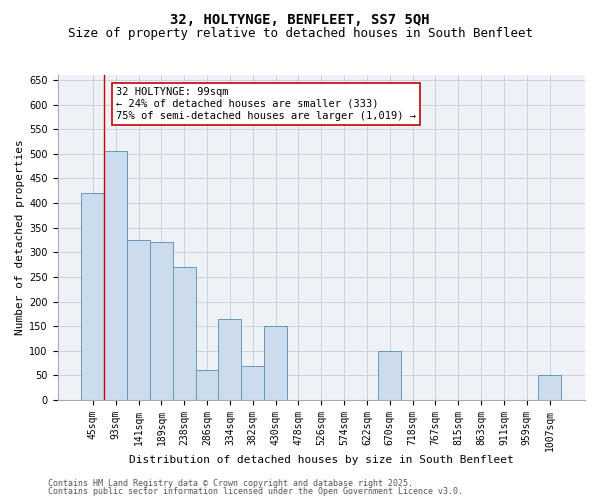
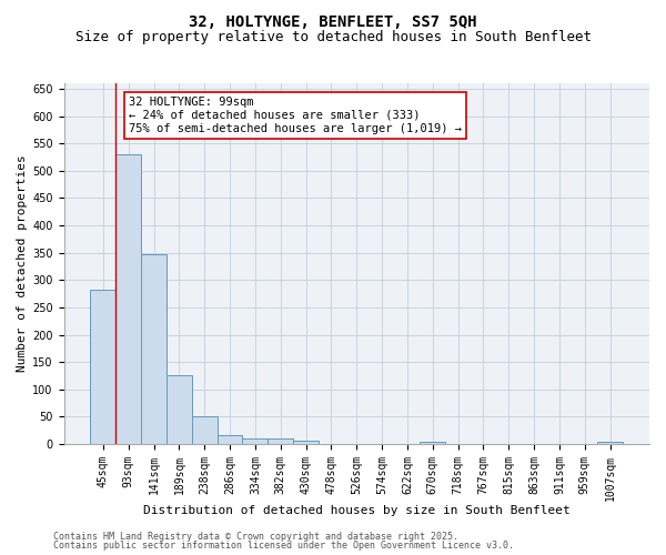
45sqm: 420 -> 282
93sqm: 505 -> 530
141sqm: 325 -> 348
189sqm: 320 -> 125
238sqm: 270 -> 50
286sqm: 60 -> 16
334sqm: 165 -> 10
382sqm: 70 -> 10
430sqm: 150 -> 7
670sqm: 100 -> 5
1007sqm: 50 -> 5
